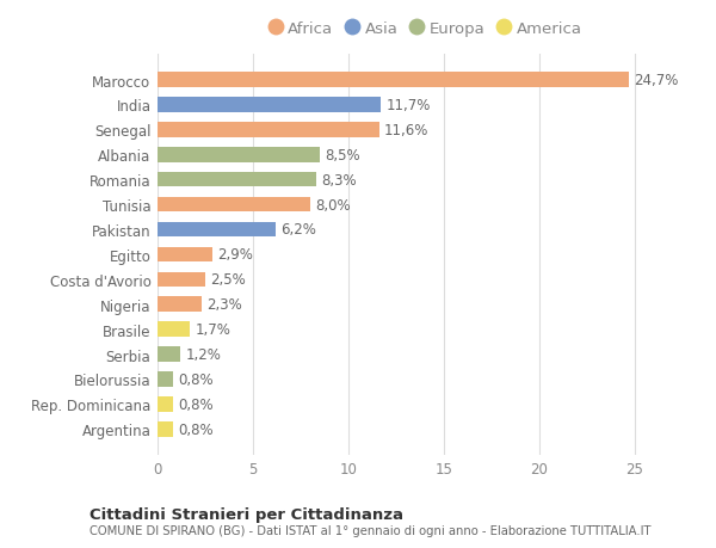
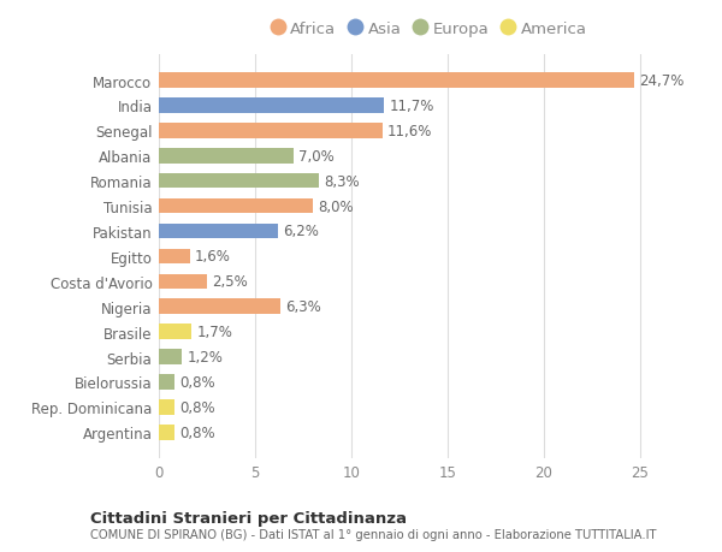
Albania: 8,5% -> 7,0%
Egitto: 2,9% -> 1,6%
Nigeria: 2,3% -> 6,3%
